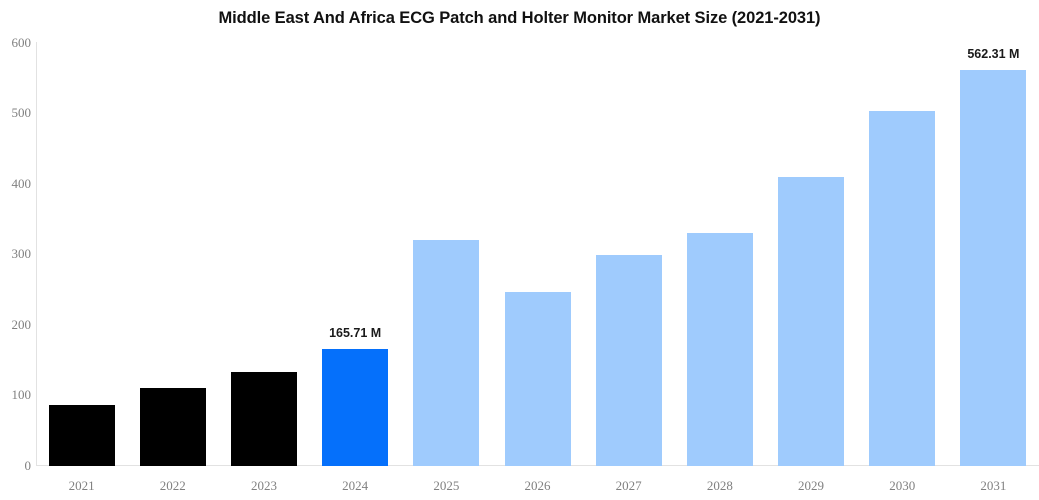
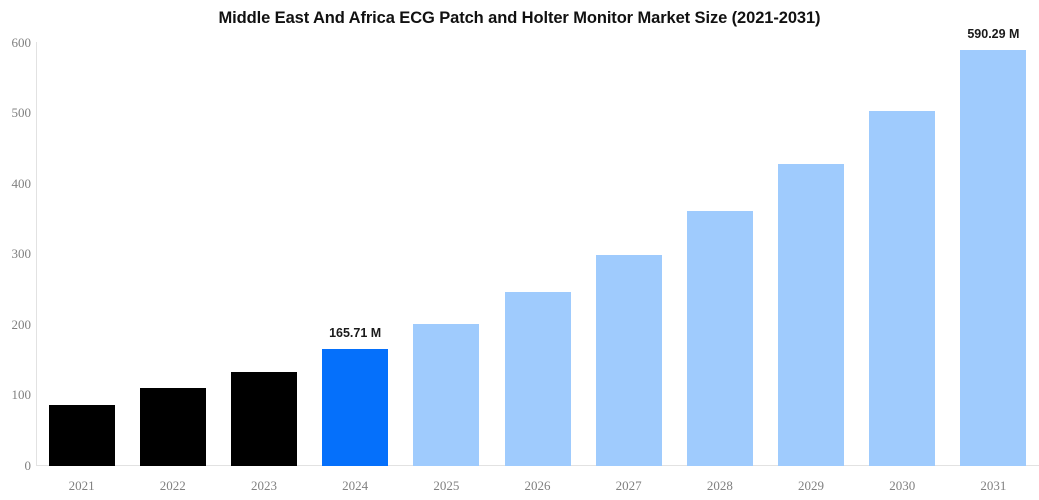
2025: 320 -> 200
2028: 330 -> 360
2029: 410 -> 430
2031: 562.31 -> 590.29
